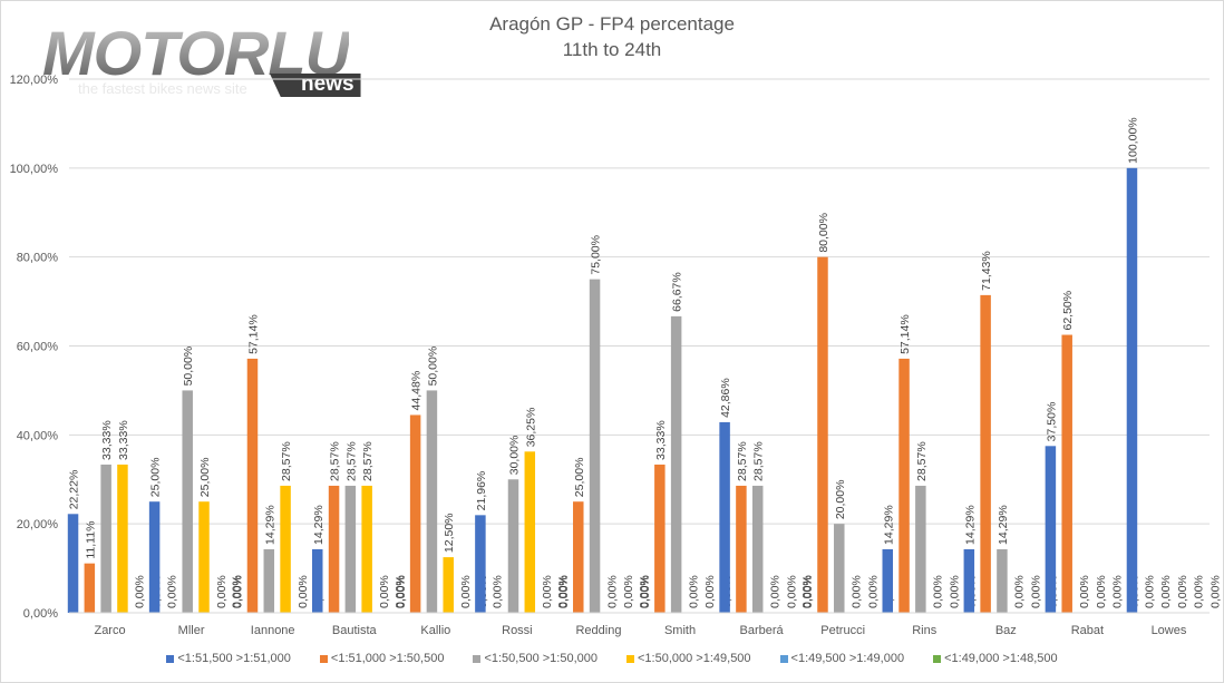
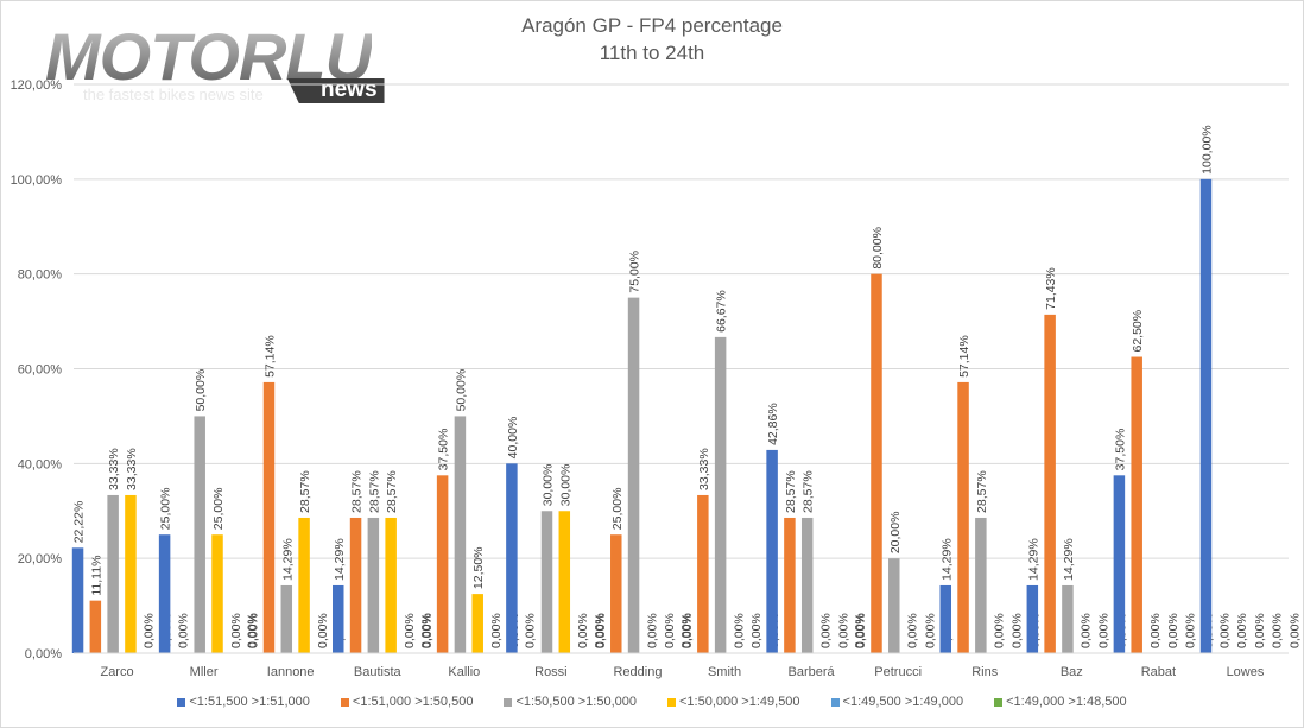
<1:51,000 >1:50,500/Kallio: 44,48% -> 37,50%
<1:51,500 >1:51,000/Rossi: 21,96% -> 40,00%
<1:50,000 >1:49,500/Rossi: 36,25% -> 30,00%
